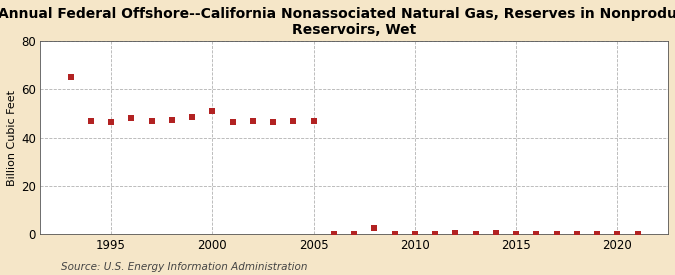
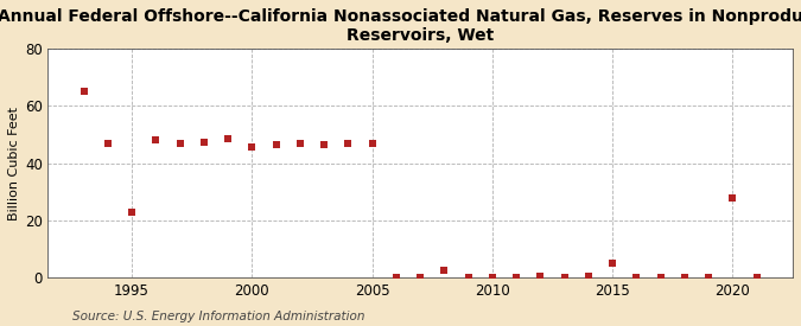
1995: 46.5 -> 23.0
2000: 51.0 -> 45.5
2015: 0.2 -> 5.0
2020: 0.2 -> 28.0
